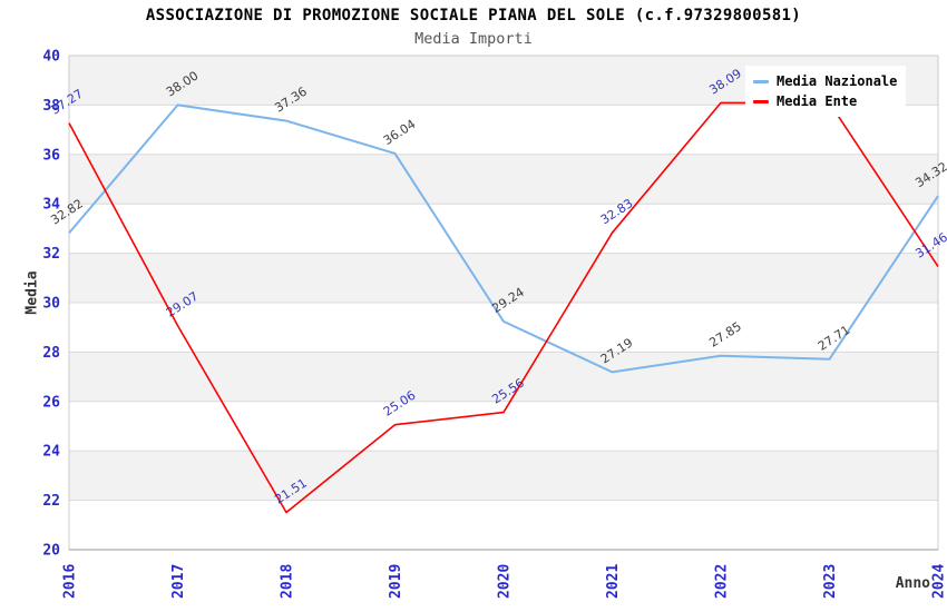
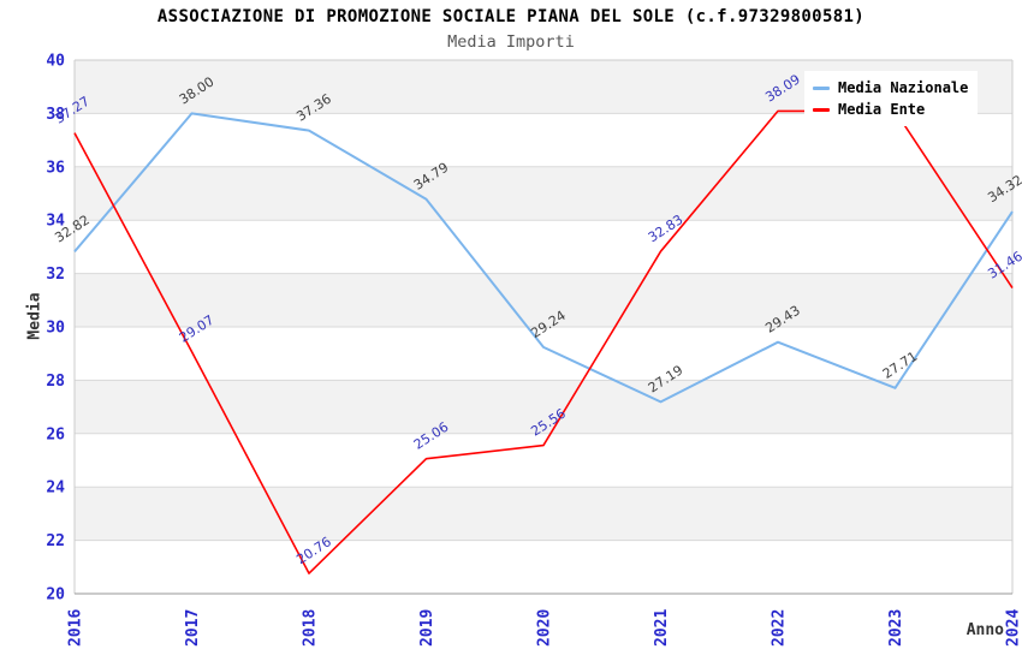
Media Ente/2018: 21.51 -> 20.76
Media Nazionale/2019: 36.04 -> 34.79
Media Nazionale/2022: 27.85 -> 29.43
